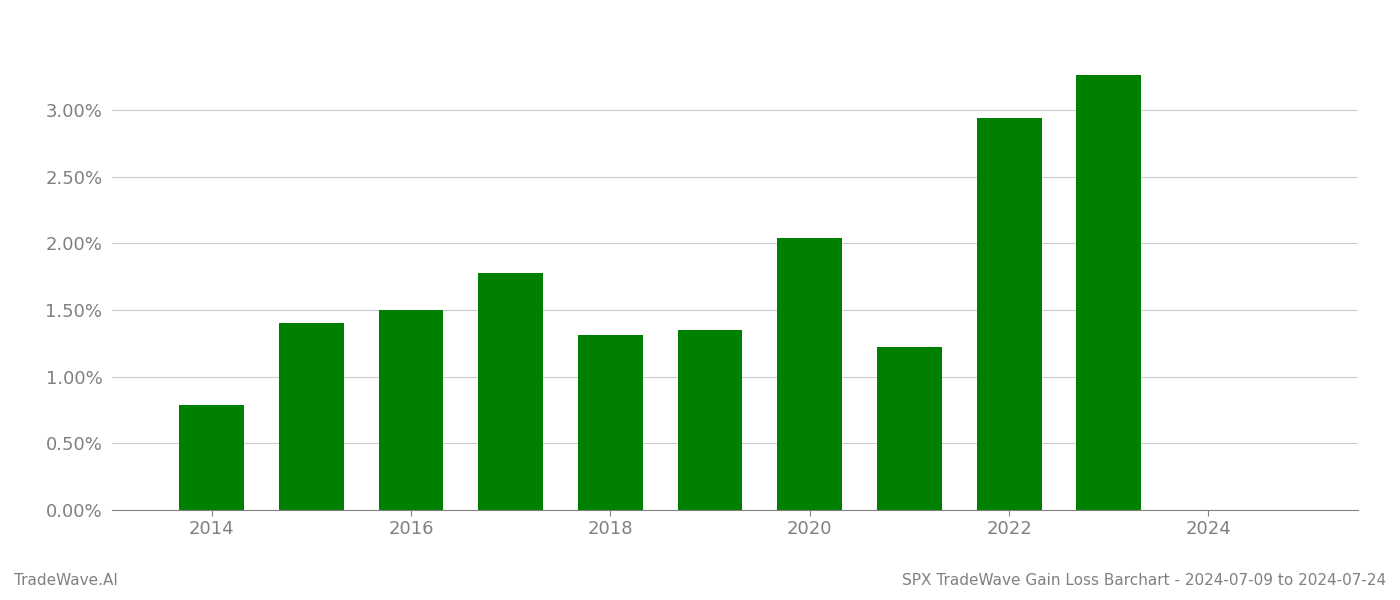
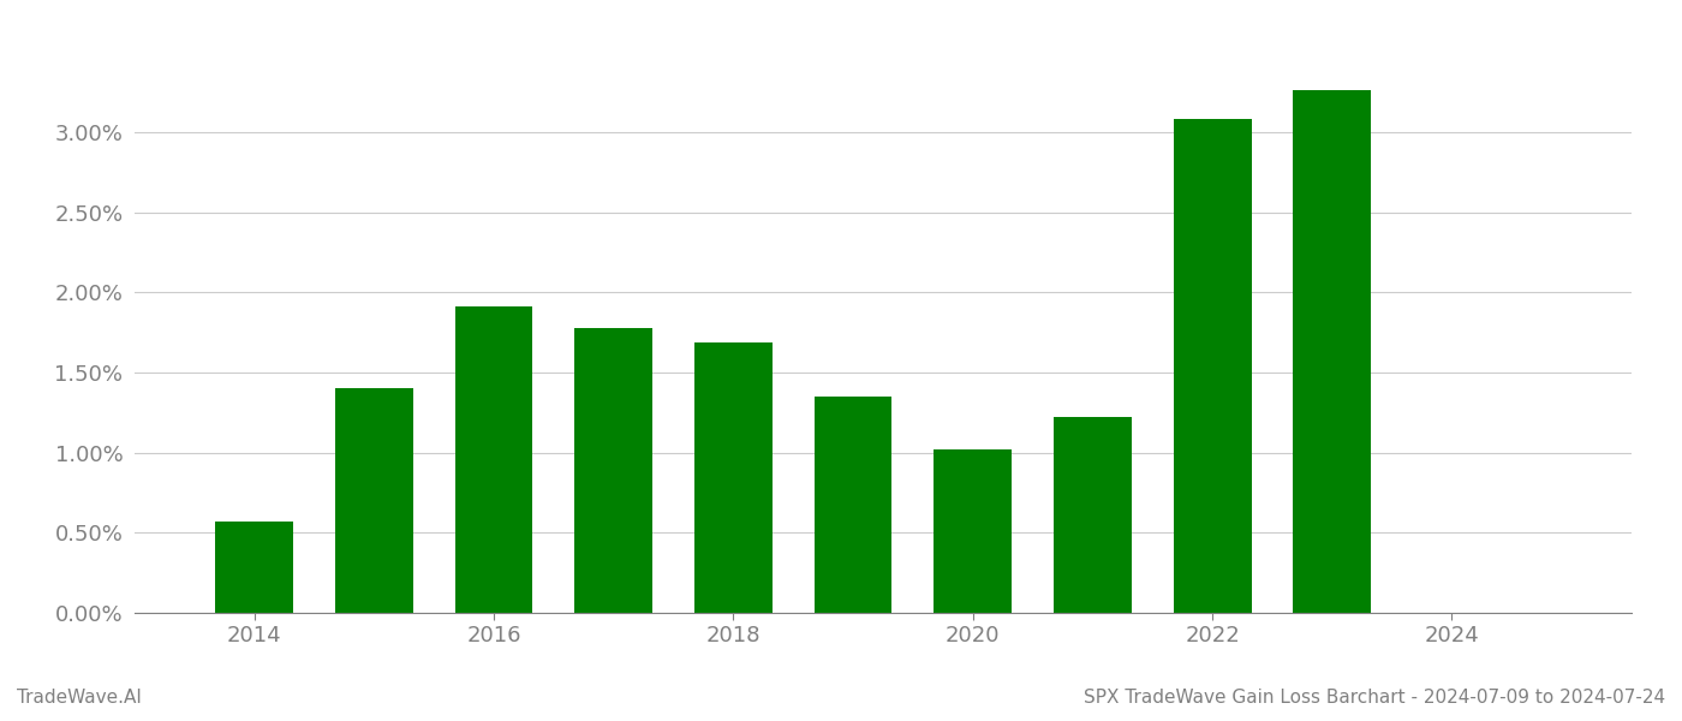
2014: 0.79% -> 0.57%
2016: 1.50% -> 1.91%
2018: 1.31% -> 1.69%
2020: 2.04% -> 1.02%
2022: 2.94% -> 3.08%
